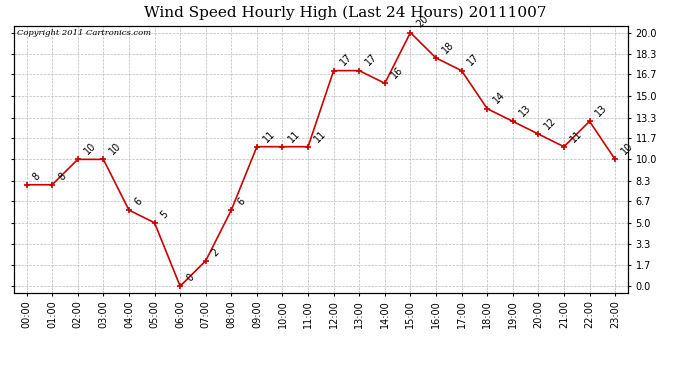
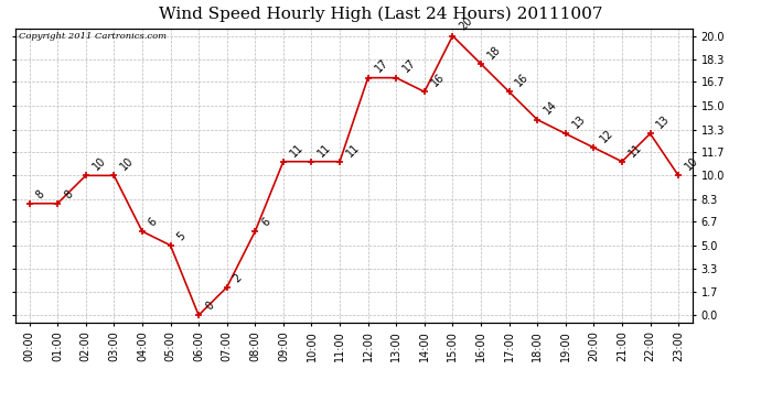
17:00: 17 -> 16
